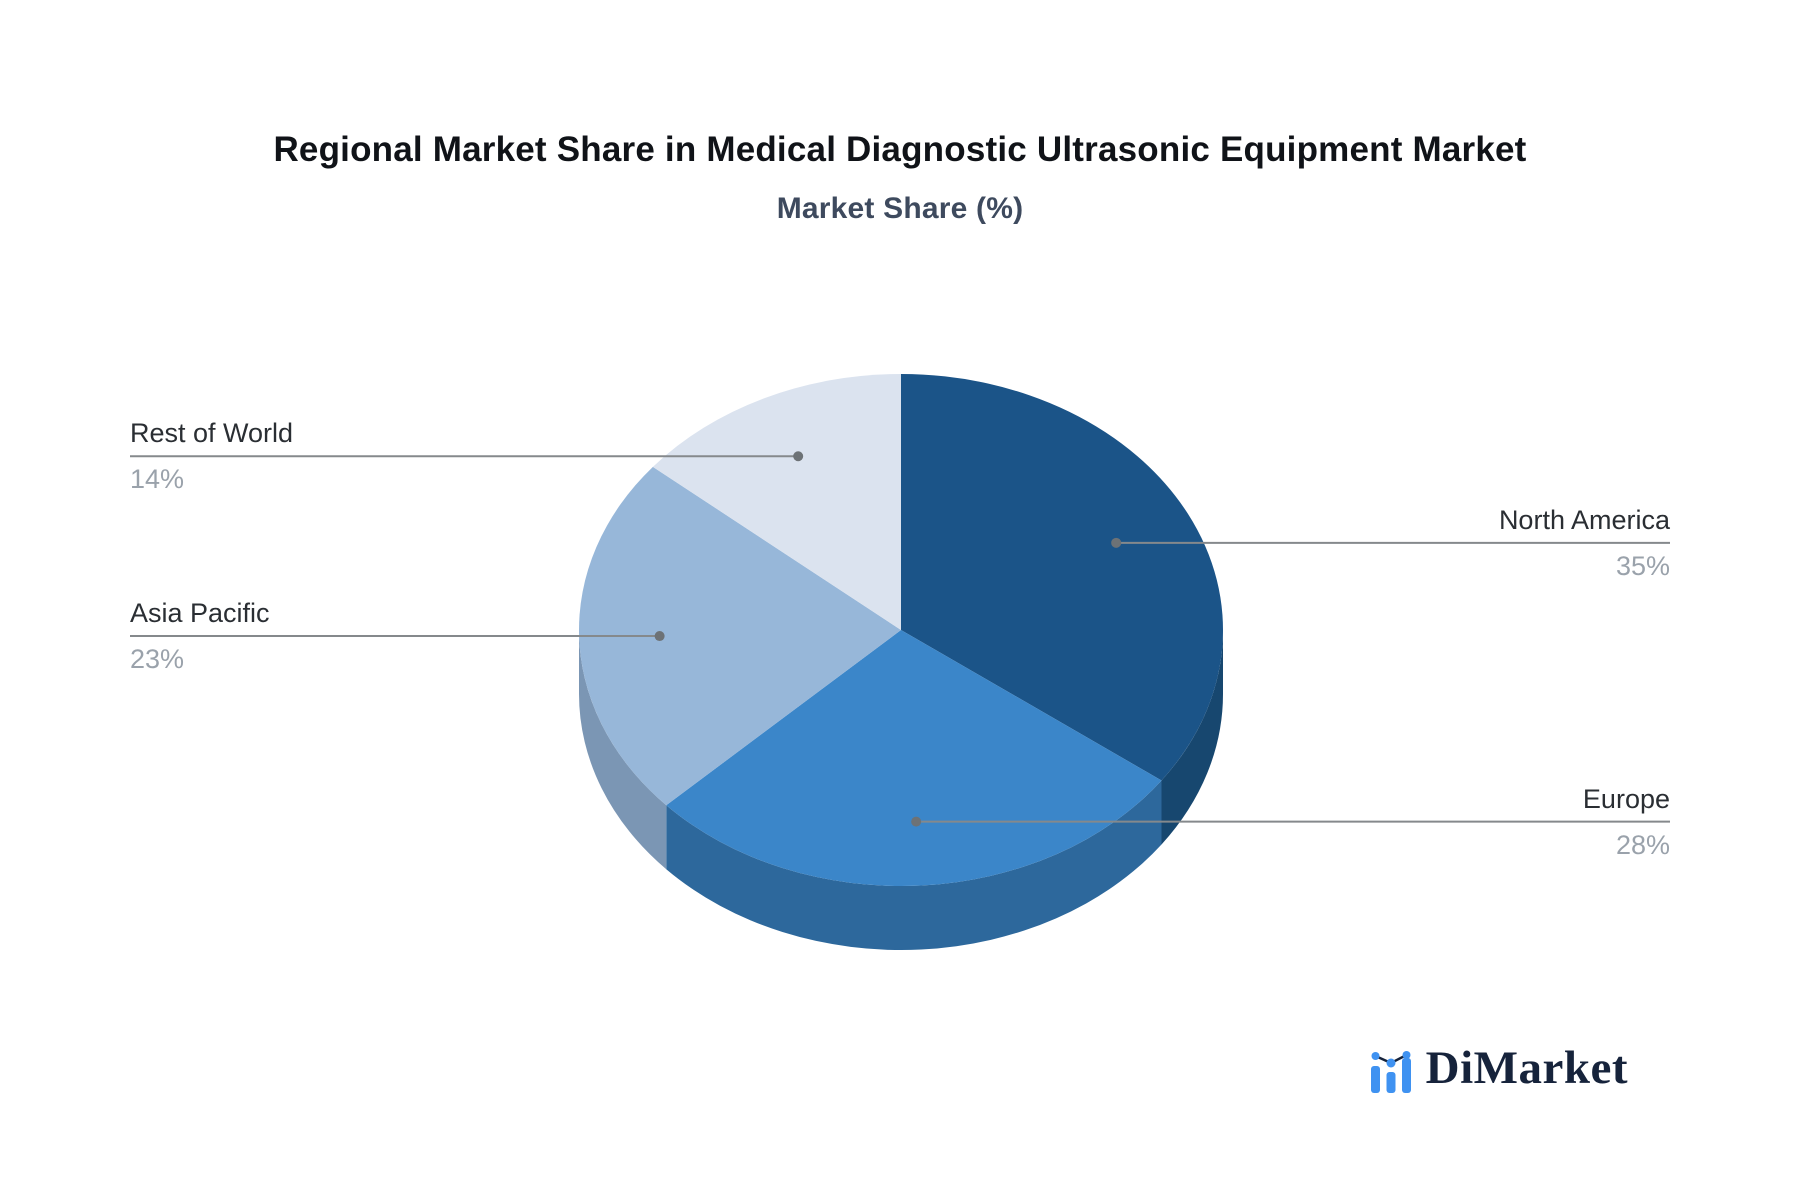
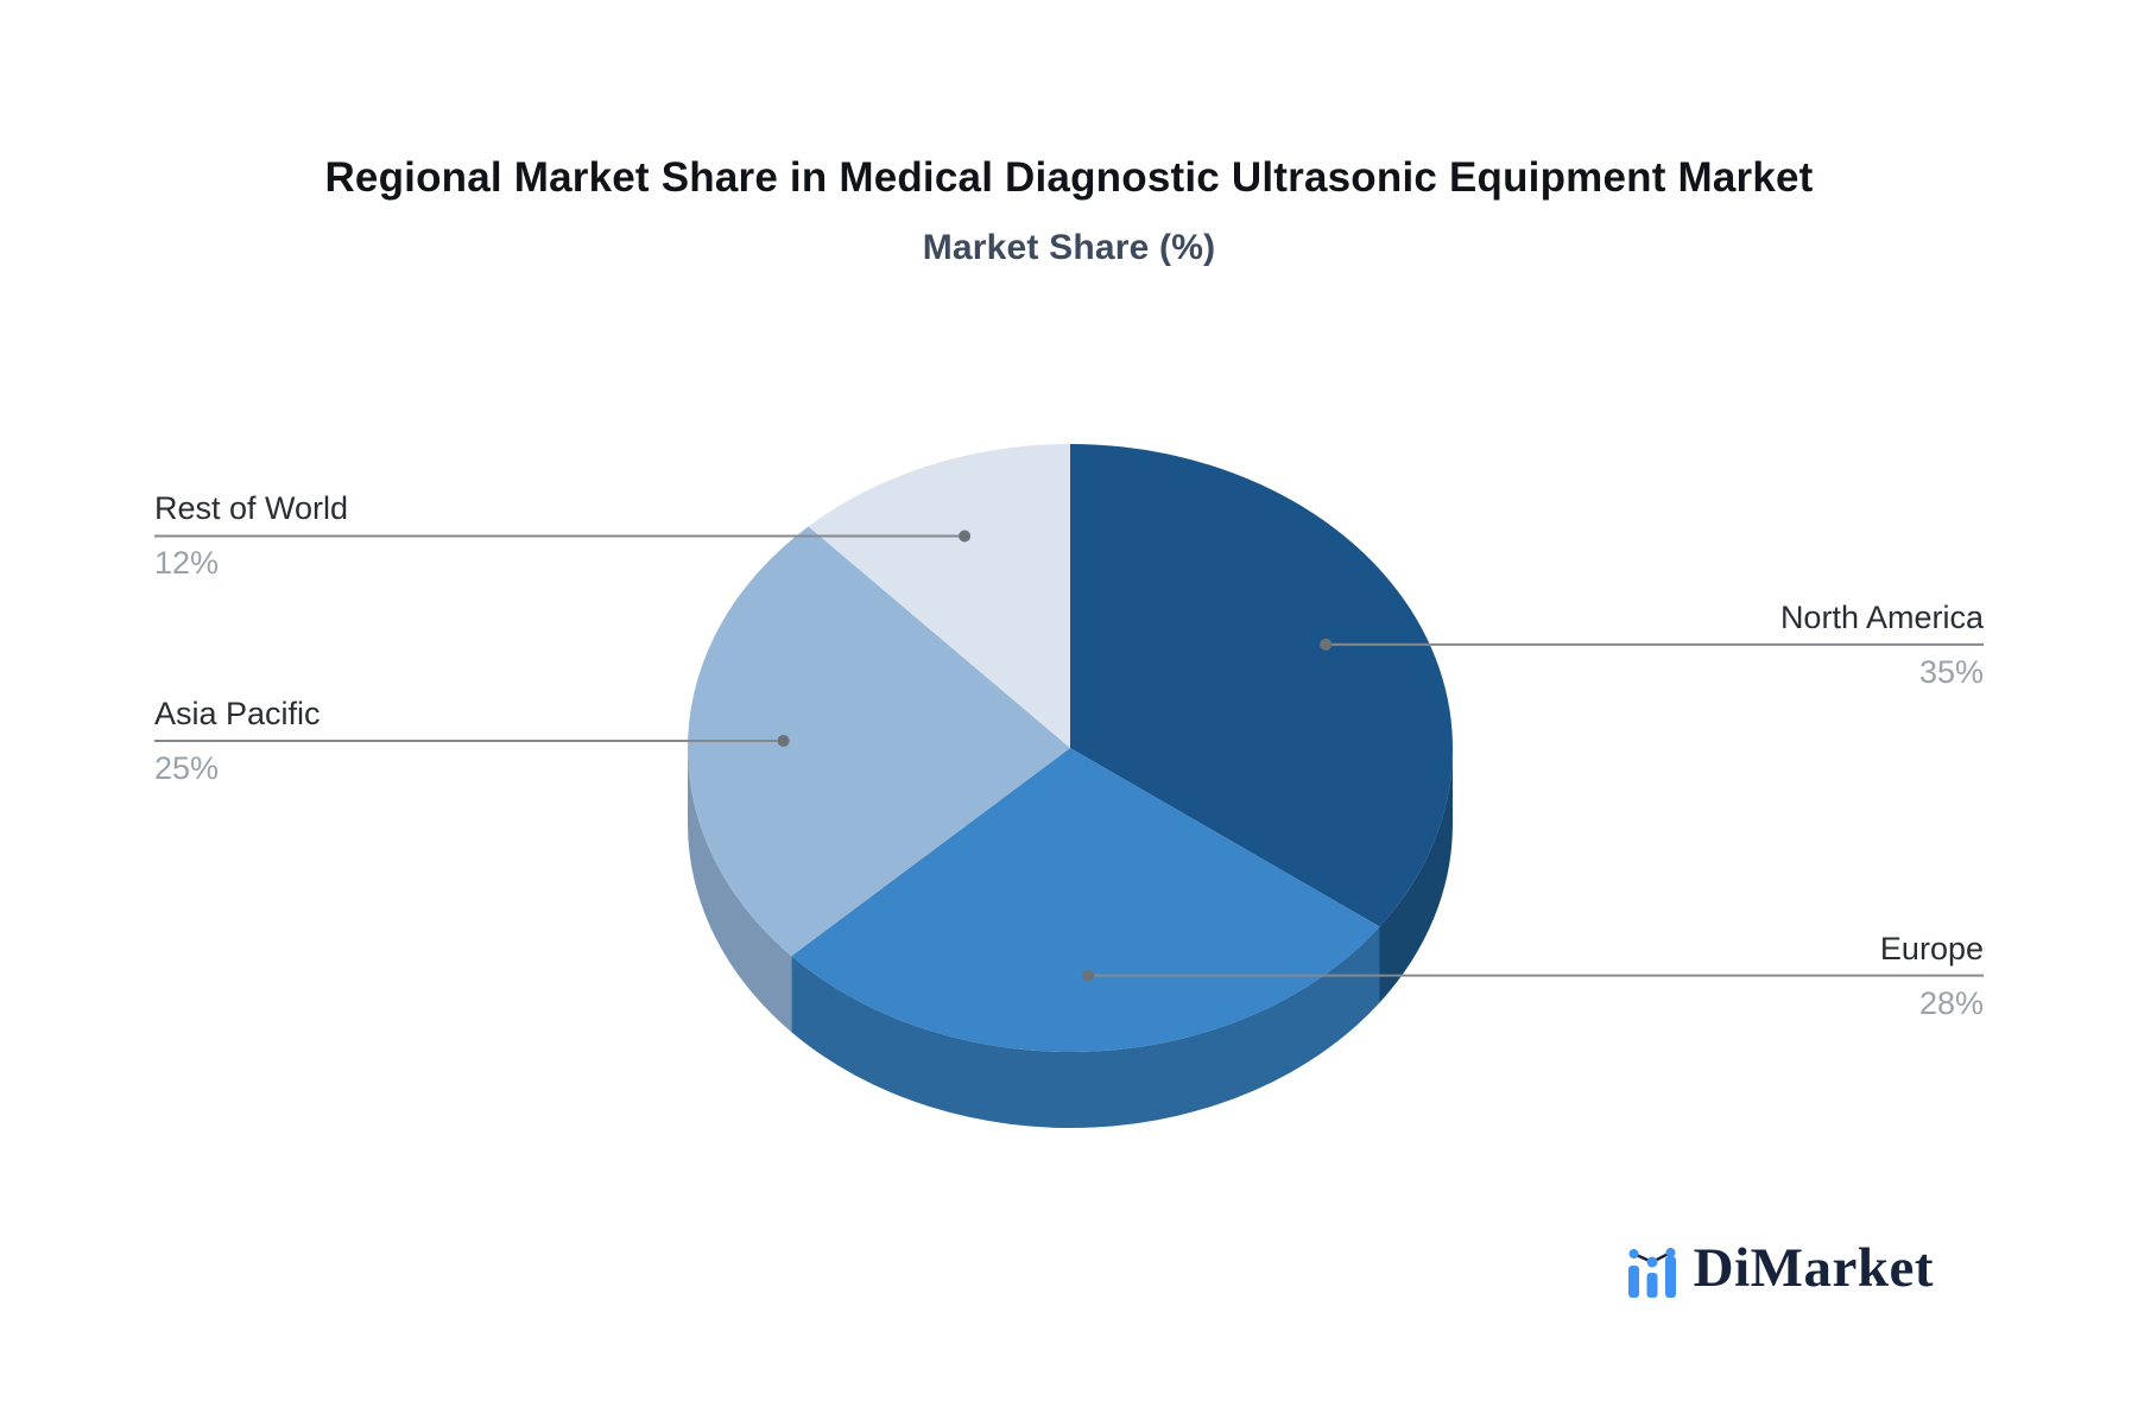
Asia Pacific: 23% -> 25%
Rest of World: 14% -> 12%
